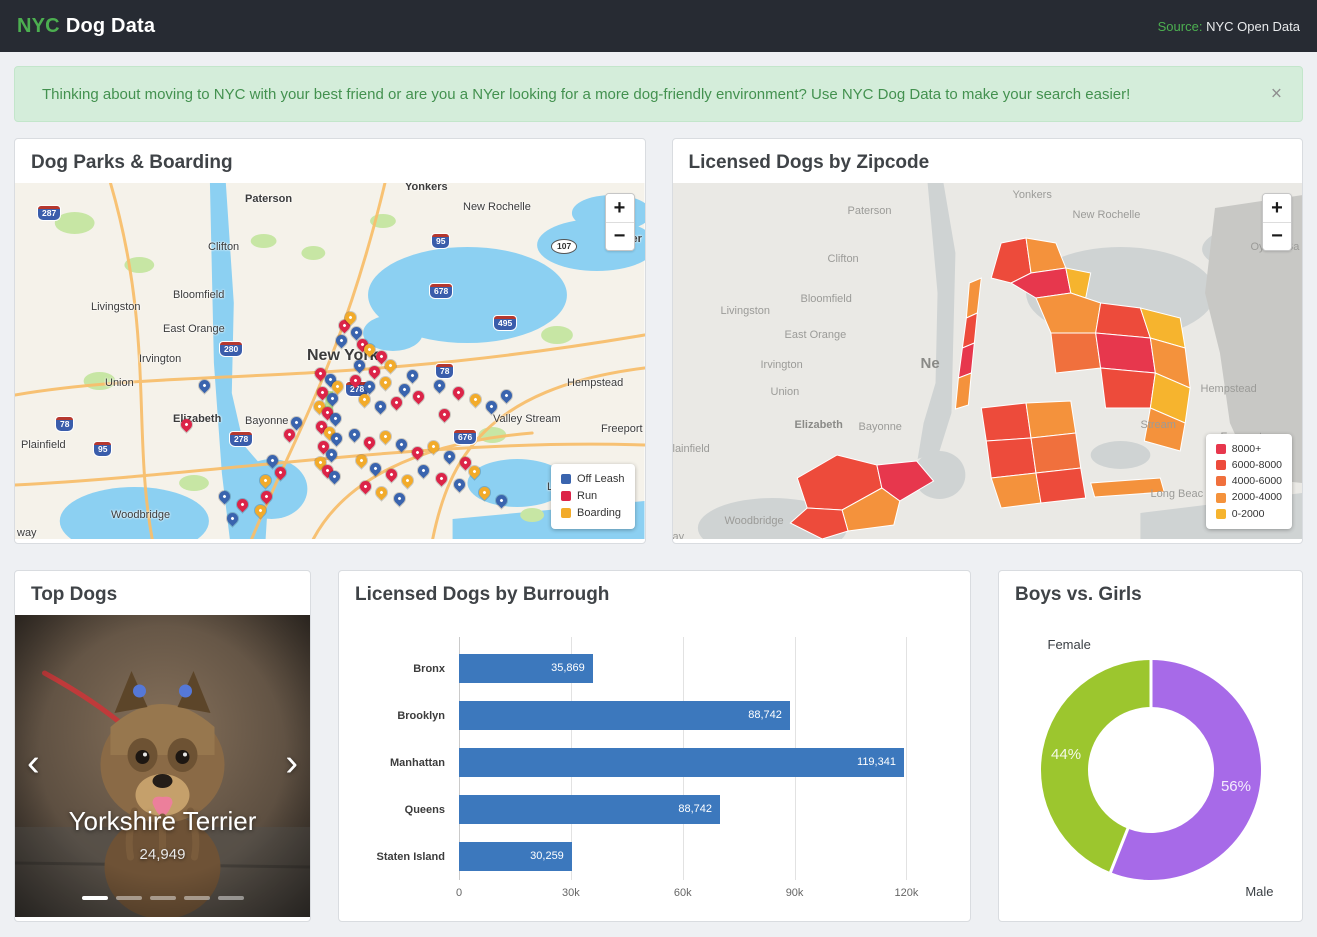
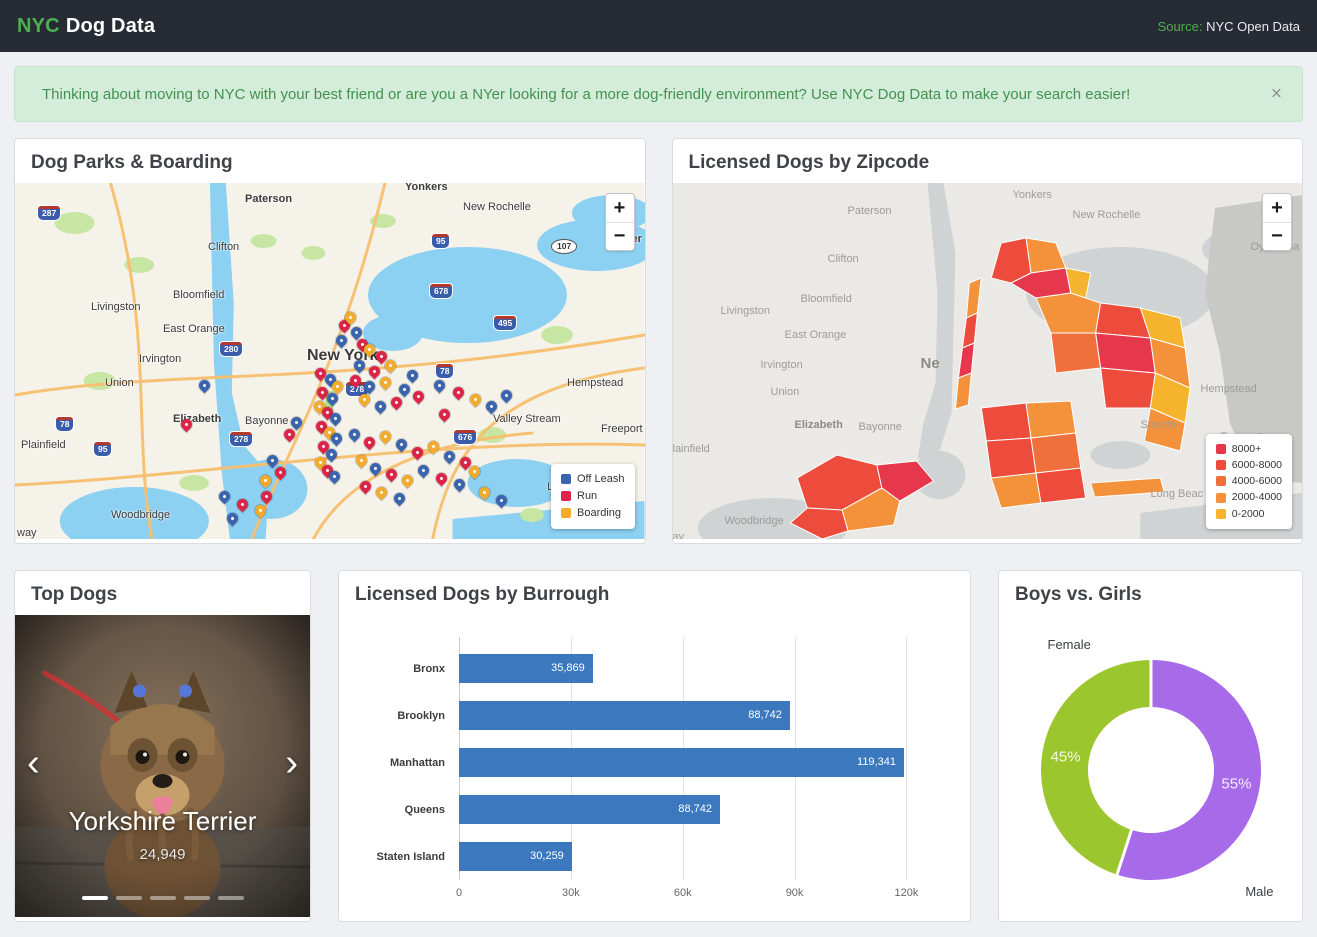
Boys vs. Girls/Male: 56% -> 55%
Boys vs. Girls/Female: 44% -> 45%
